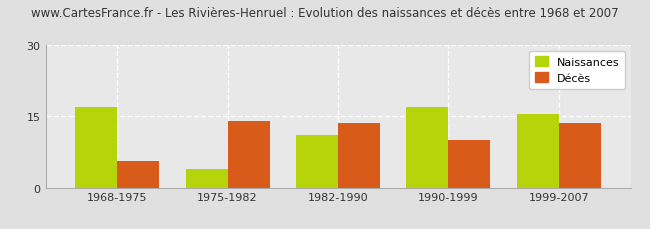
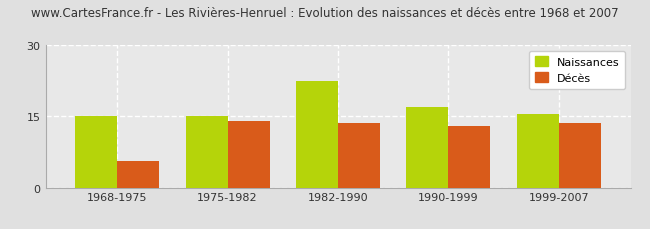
Naissances/1968-1975: 17.0 -> 15.0
Naissances/1975-1982: 4.0 -> 15.0
Naissances/1982-1990: 11.0 -> 22.5
Décès/1990-1999: 10.0 -> 13.0
